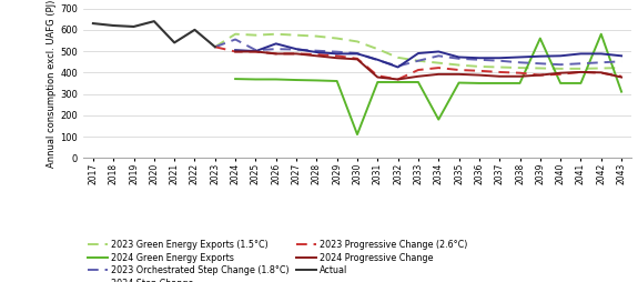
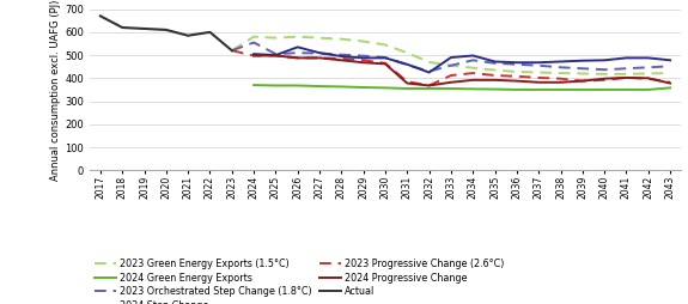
Actual/2017: 630 -> 670
Actual/2020: 640 -> 610
Actual/2021: 540 -> 580
2024 Green Energy Exports/2030: 110 -> 360
2024 Green Energy Exports/2034: 180 -> 350
2024 Green Energy Exports/2039: 560 -> 350
2024 Green Energy Exports/2042: 580 -> 350
2024 Green Energy Exports/2043: 310 -> 360
